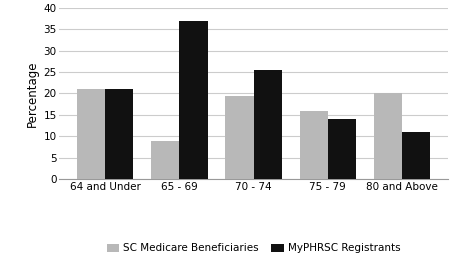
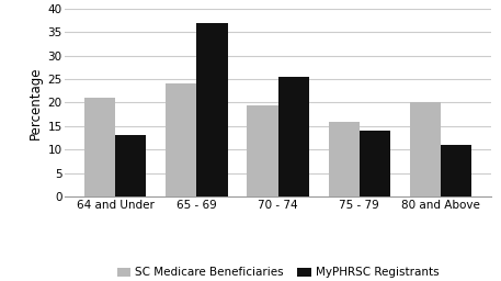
MyPHRSC Registrants/64 and Under: 21.0 -> 13.0
SC Medicare Beneficiaries/65 - 69: 9.0 -> 24.0
